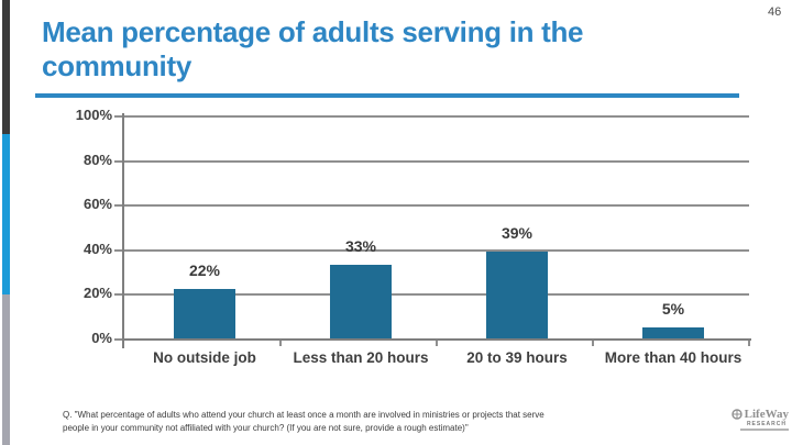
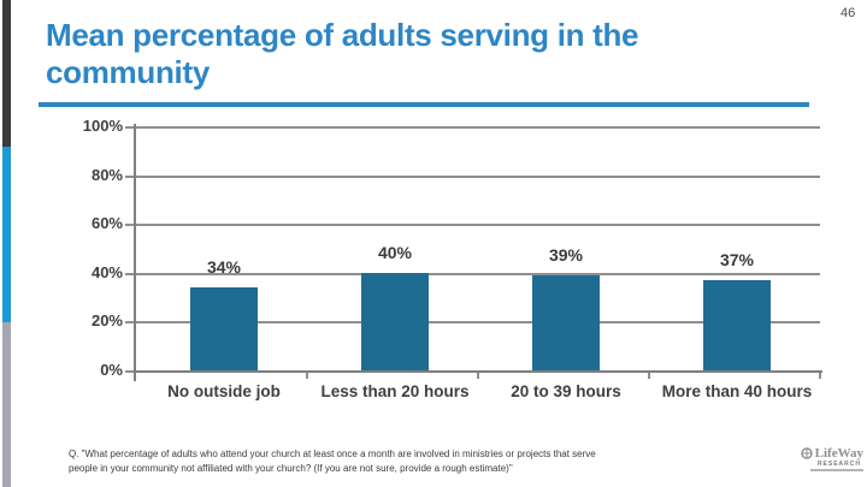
No outside job: 22% -> 34%
Less than 20 hours: 33% -> 40%
More than 40 hours: 5% -> 37%
